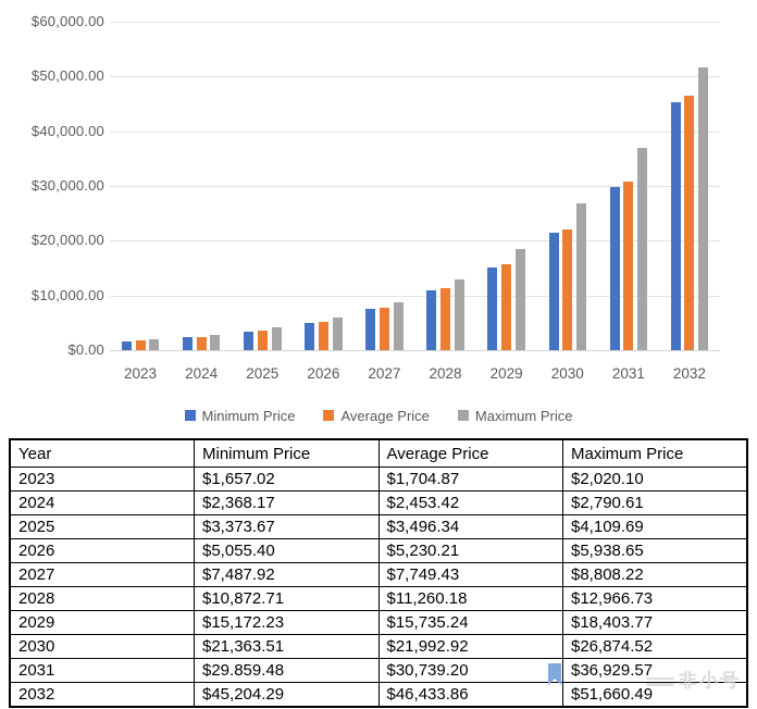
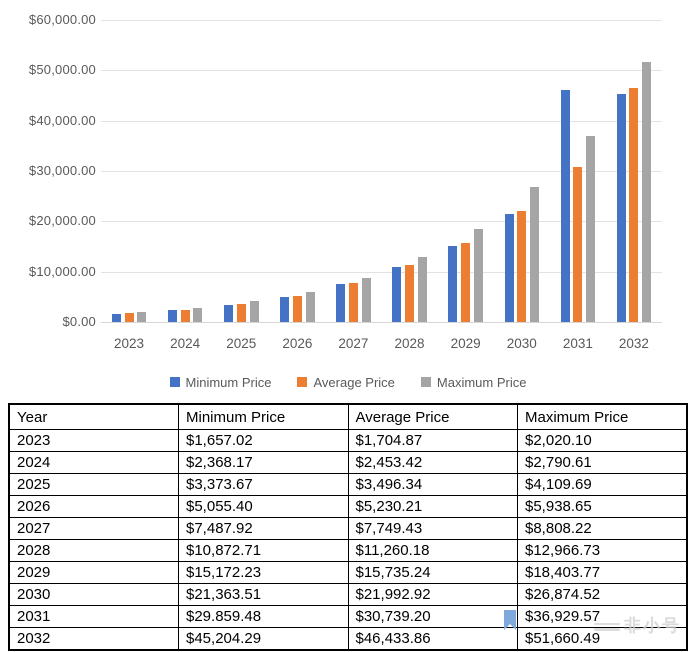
Minimum Price/2031: $30000 -> $46000
